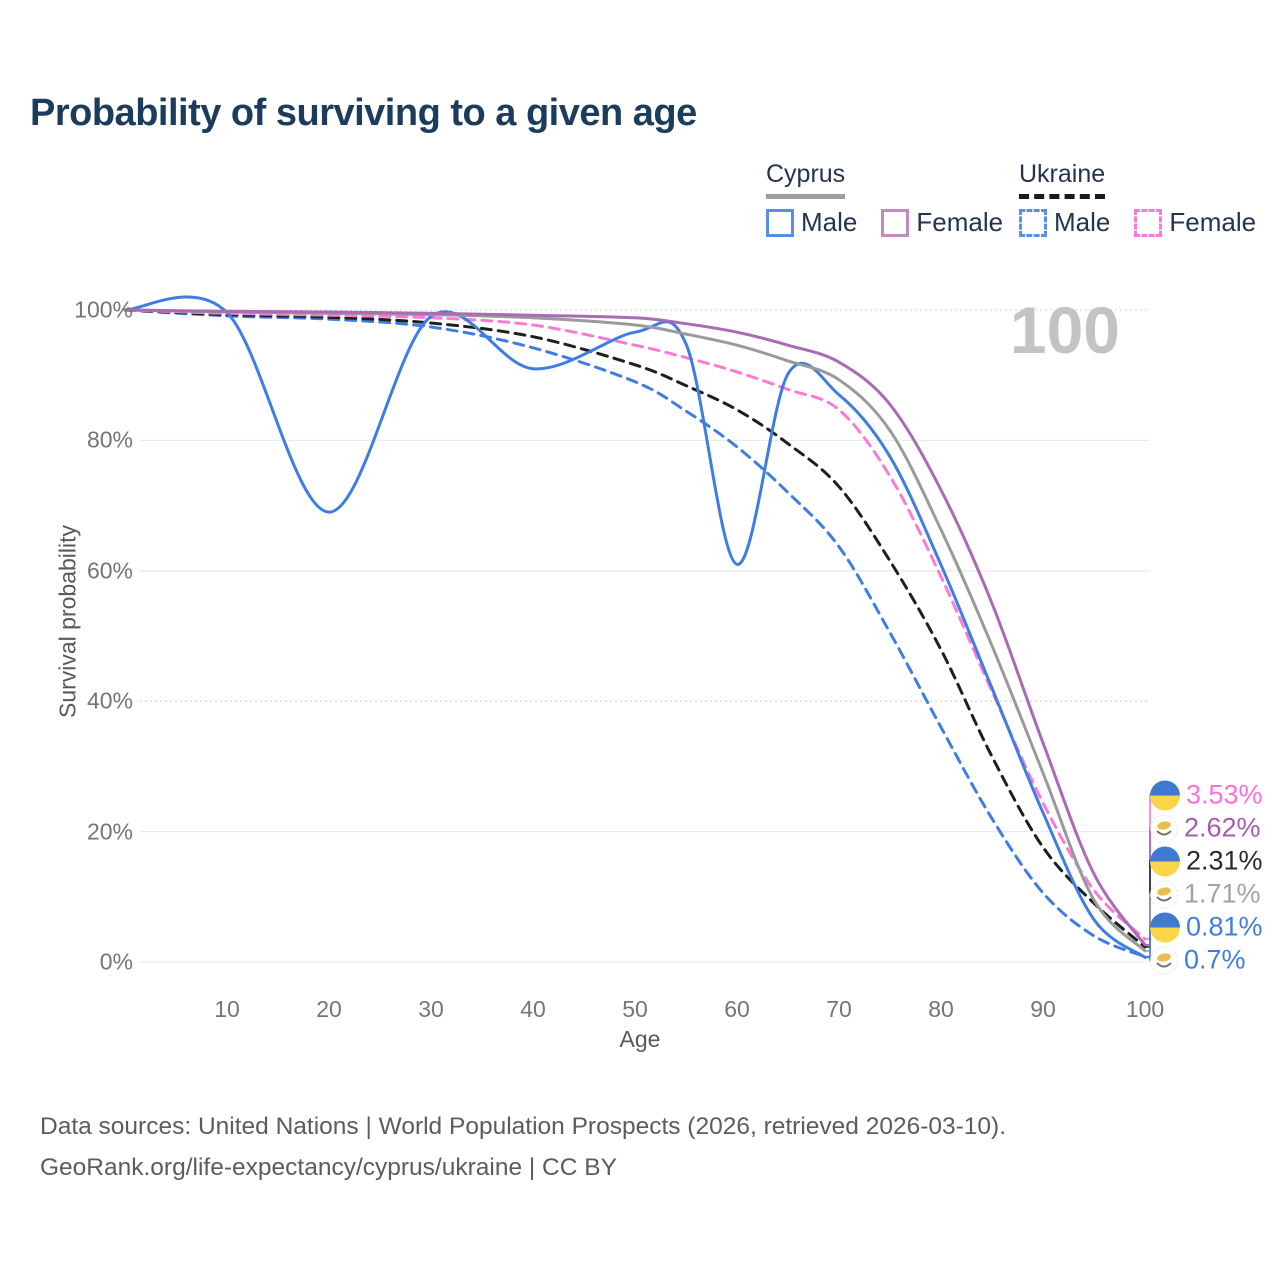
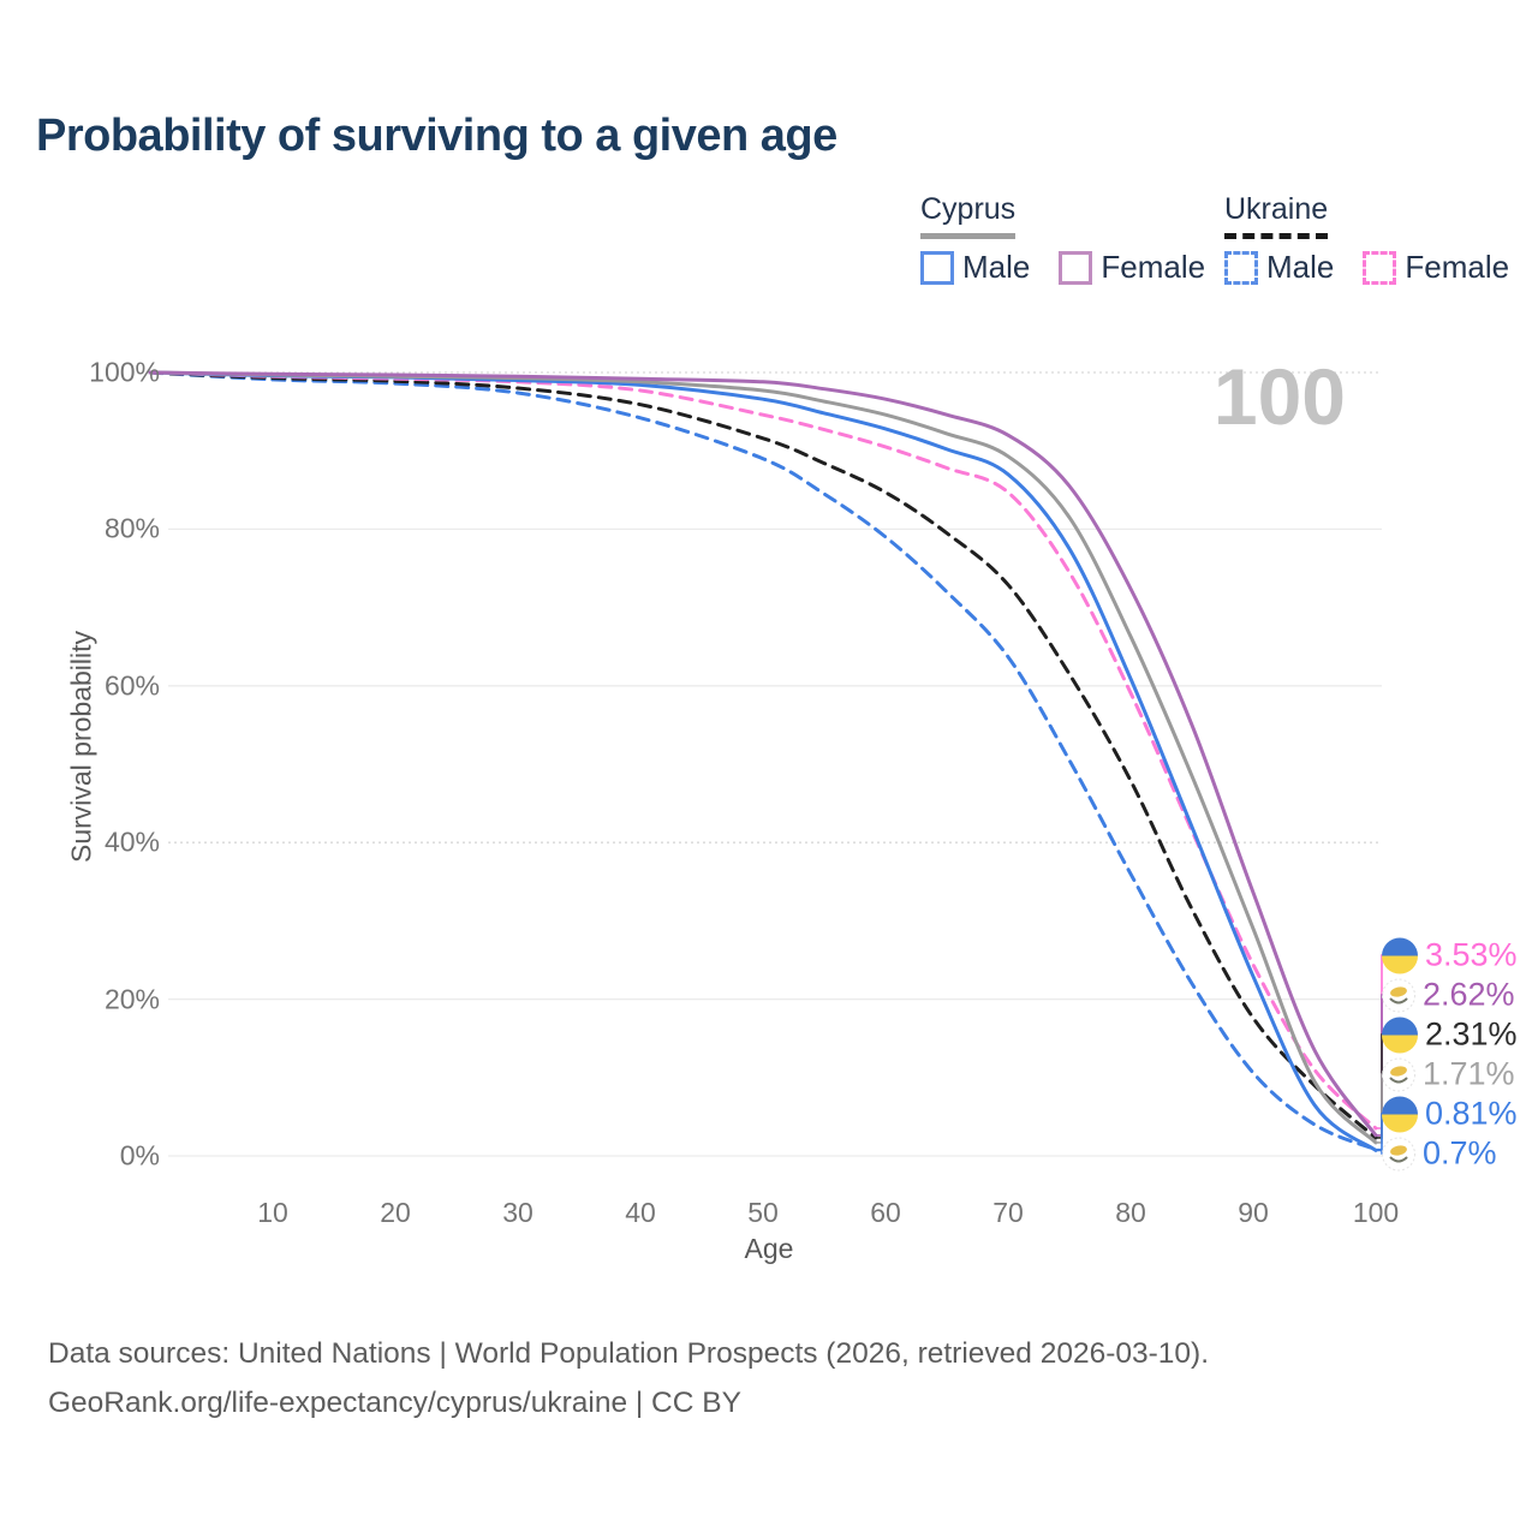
Cyprus Male/20: 69% -> 99%
Cyprus Male/40: 91% -> 98%
Cyprus Male/60: 61% -> 93%
